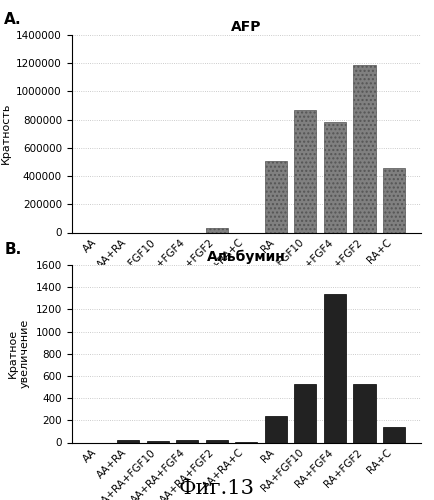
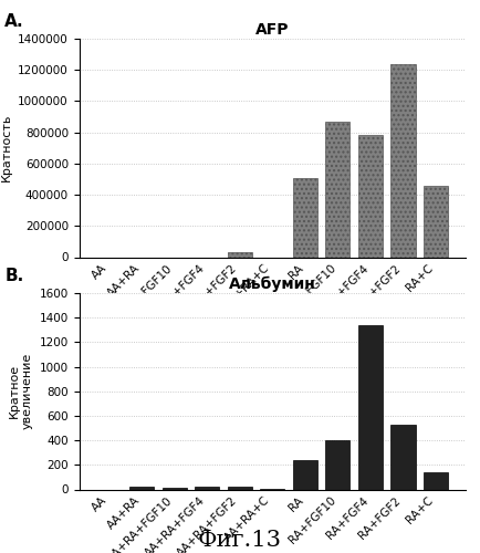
AFP/RA+FGF2: 1190000 -> 1240000
RA+FGF10: 530 -> 400
